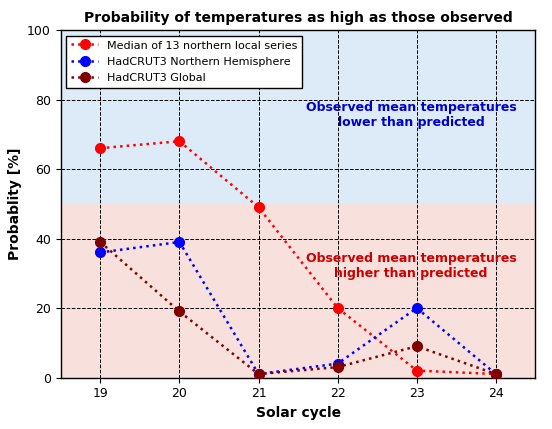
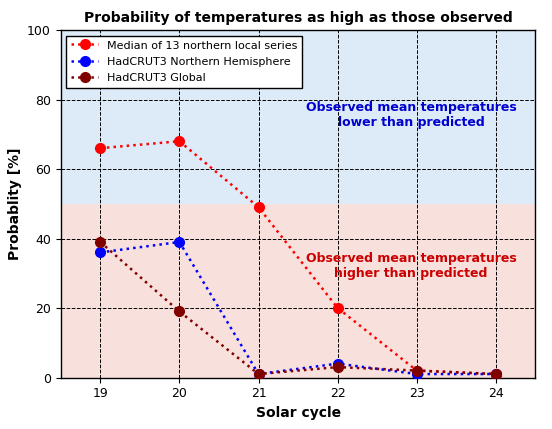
HadCRUT3 Northern Hemisphere/23: 20 -> 1
HadCRUT3 Global/23: 9 -> 2
